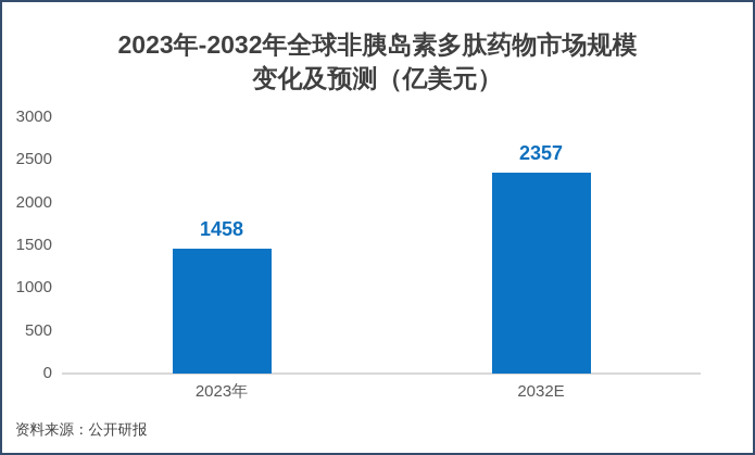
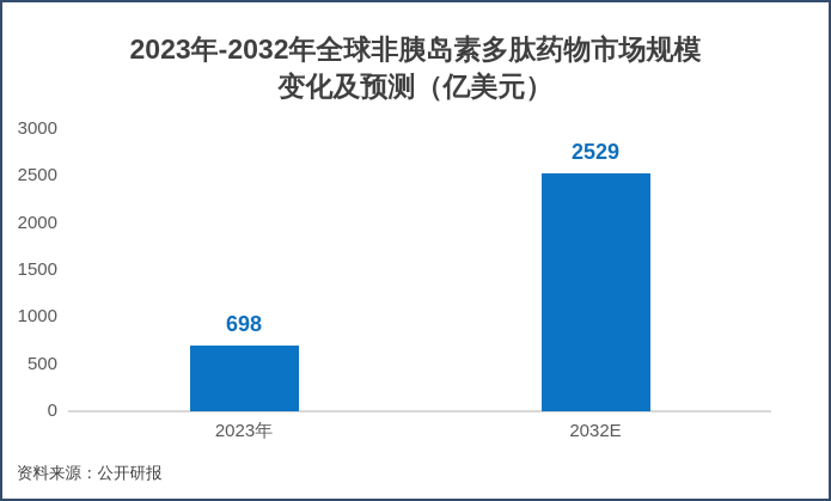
2023年: 1458 -> 698
2032E: 2357 -> 2529
